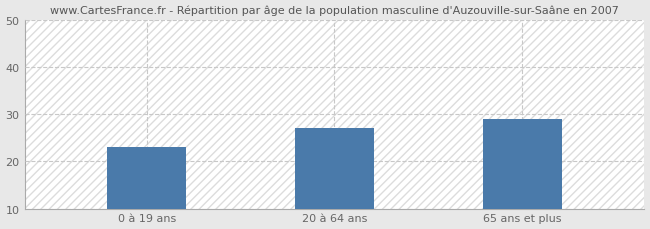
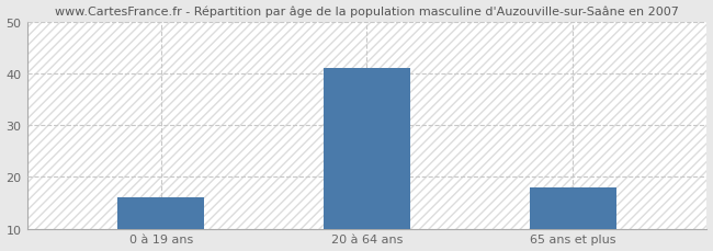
0 à 19 ans: 23 -> 16
20 à 64 ans: 27 -> 41
65 ans et plus: 29 -> 18
